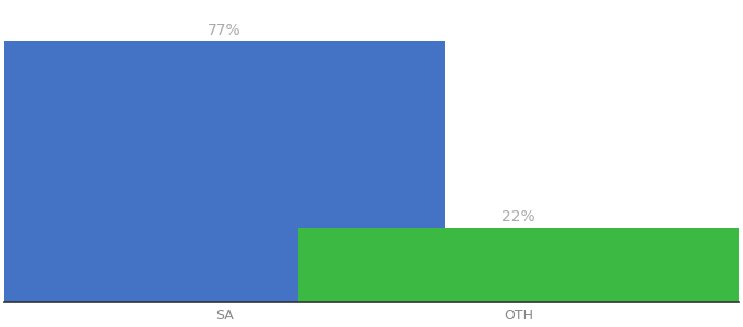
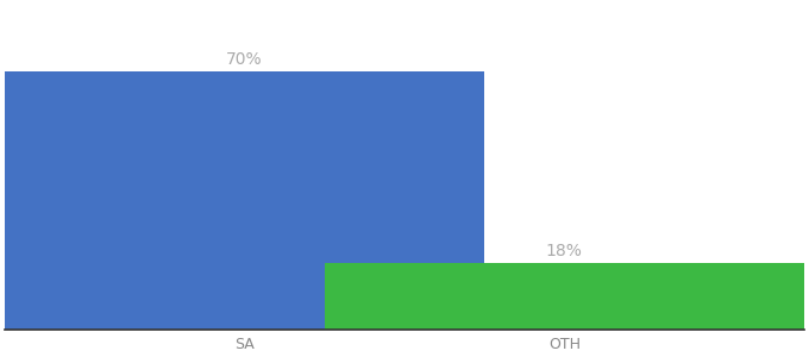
SA: 77% -> 70%
OTH: 22% -> 18%
